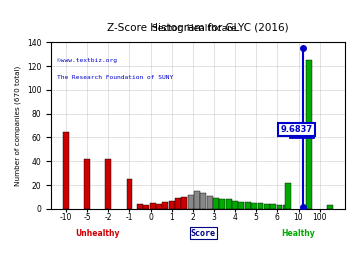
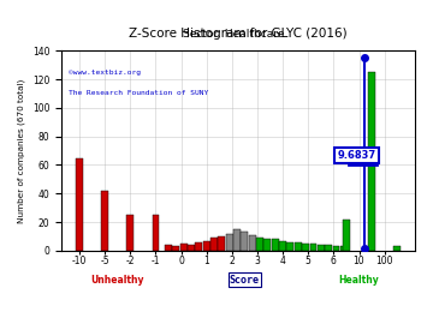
-2: 42 -> 25
